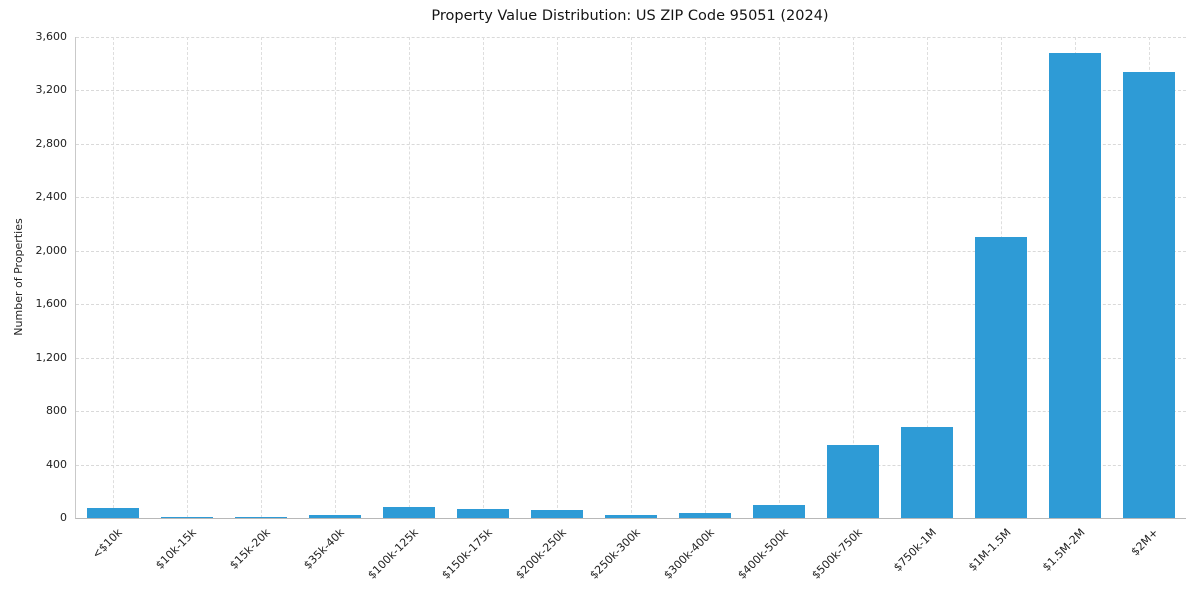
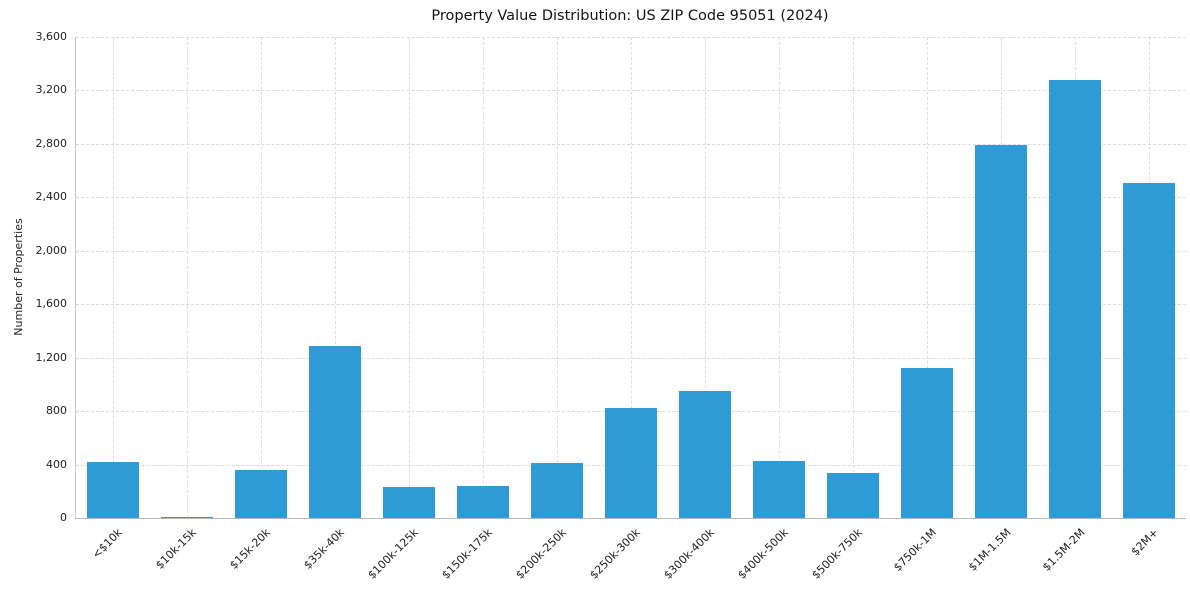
<$10k: 80 -> 420
$15k-20k: 10 -> 360
$35k-40k: 20 -> 1290
$100k-125k: 80 -> 230
$150k-175k: 70 -> 240
$200k-250k: 60 -> 410
$250k-300k: 20 -> 820
$300k-400k: 40 -> 950
$400k-500k: 100 -> 430
$500k-750k: 540 -> 340
$750k-1M: 680 -> 1120
$1M-1.5M: 2100 -> 2790
$1.5M-2M: 3480 -> 3280
$2M+: 3340 -> 2510
